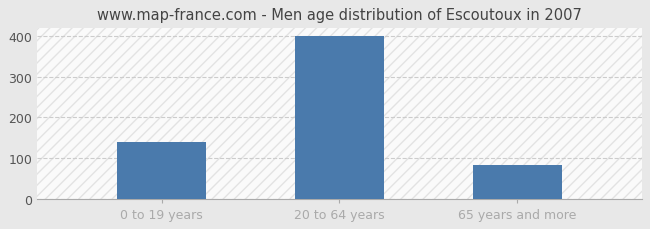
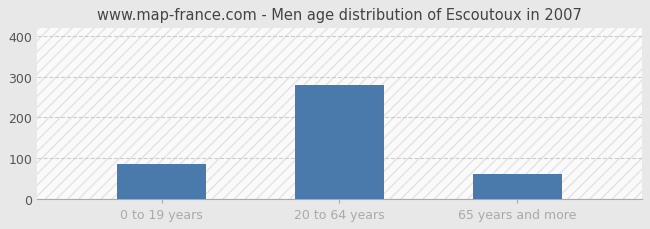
0 to 19 years: 140 -> 85
20 to 64 years: 400 -> 280
65 years and more: 82 -> 60
